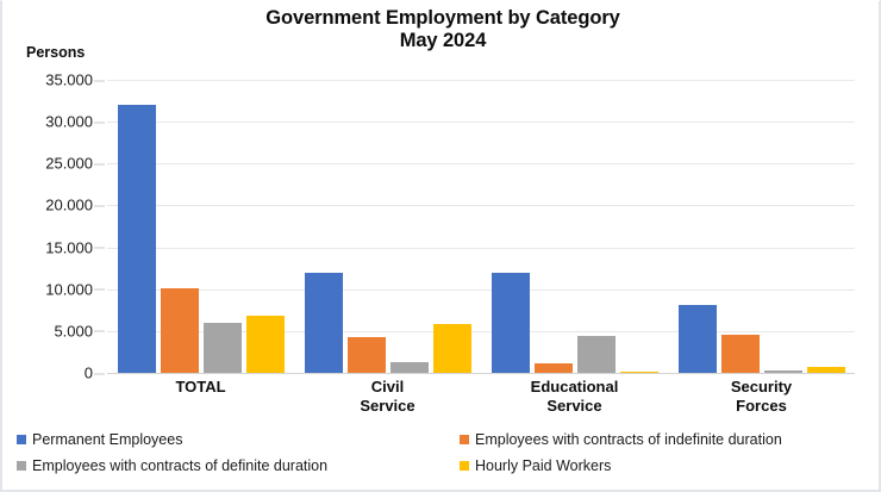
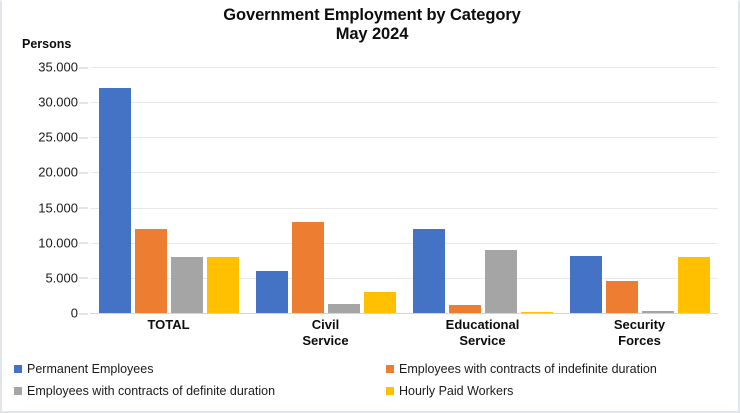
Employees with contracts of indefinite duration/TOTAL: 10000 -> 12000
Employees with contracts of definite duration/TOTAL: 6000 -> 8000
Hourly Paid Workers/TOTAL: 7000 -> 8000
Permanent Employees/Civil Service: 12000 -> 6000
Employees with contracts of indefinite duration/Civil Service: 4000 -> 13000
Hourly Paid Workers/Civil Service: 6000 -> 3000
Employees with contracts of definite duration/Educational Service: 4000 -> 9000
Hourly Paid Workers/Security Forces: 1000 -> 8000
